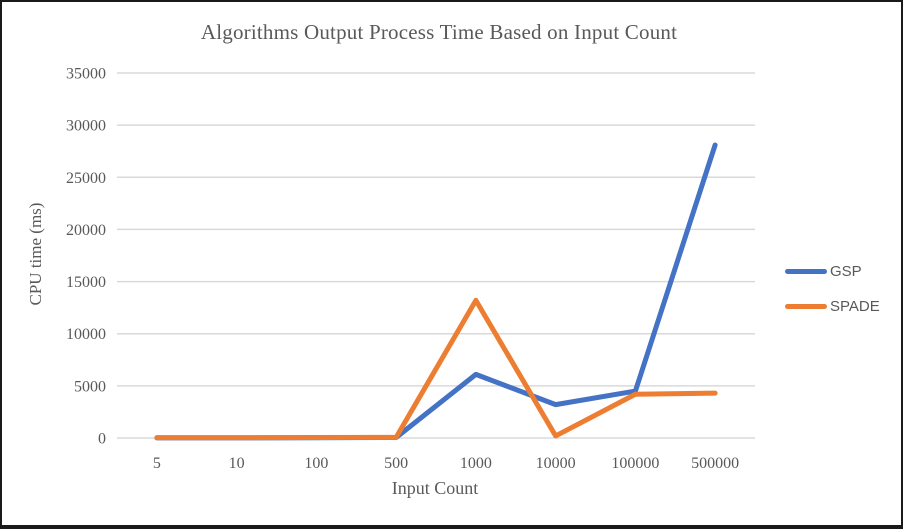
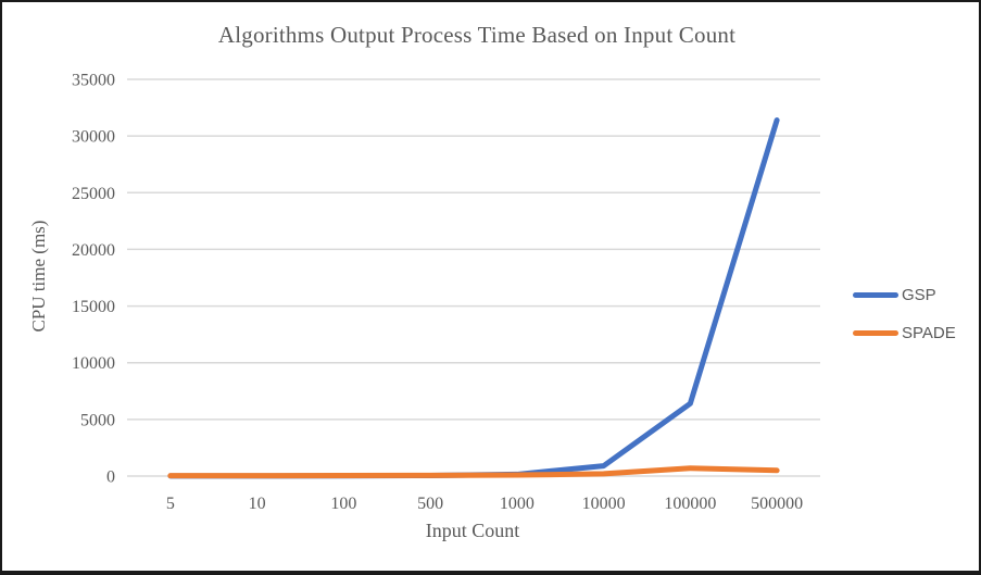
GSP/1000: 6100 -> 200
SPADE/1000: 13200 -> 100
GSP/10000: 3200 -> 900
GSP/100000: 4500 -> 6400
SPADE/100000: 4200 -> 700
GSP/500000: 28100 -> 31400
SPADE/500000: 4300 -> 500
